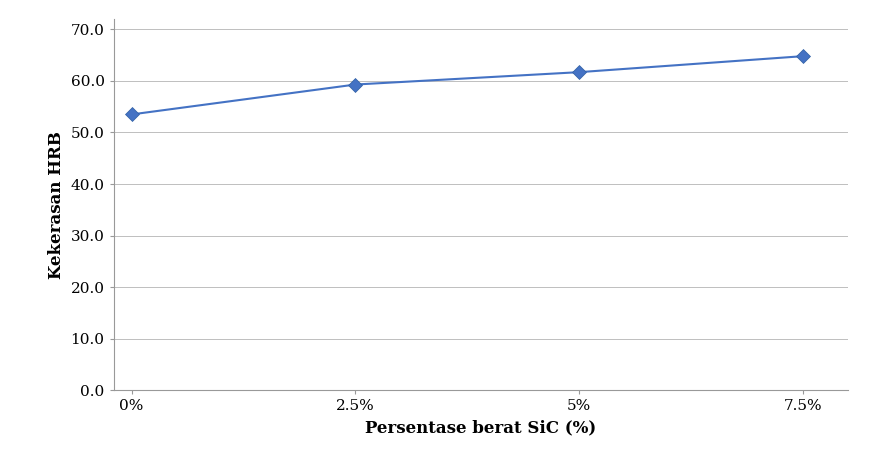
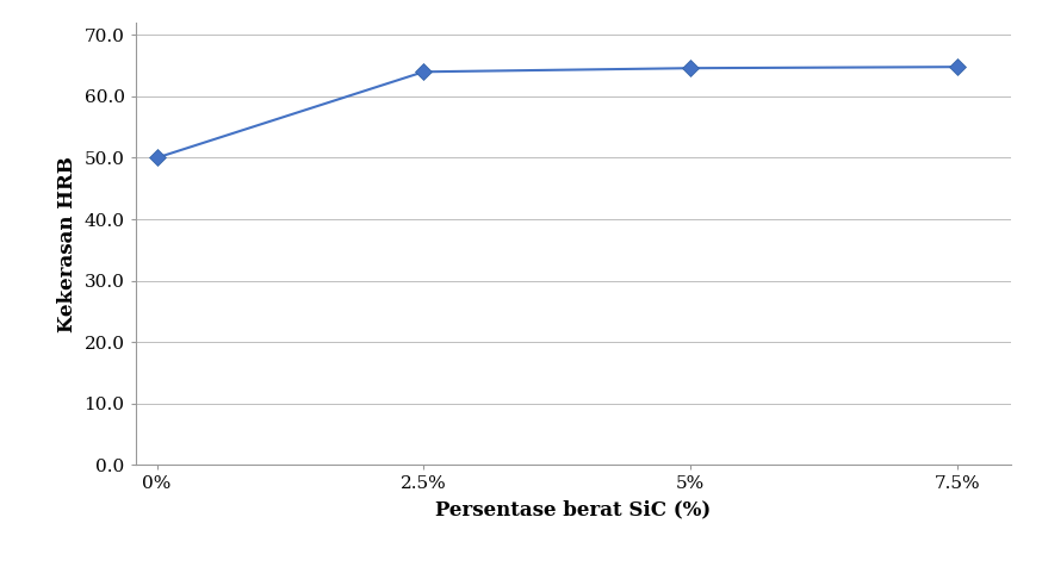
0%: 53.5 -> 50.0
2.5%: 59.3 -> 64.0
5%: 61.7 -> 64.6
